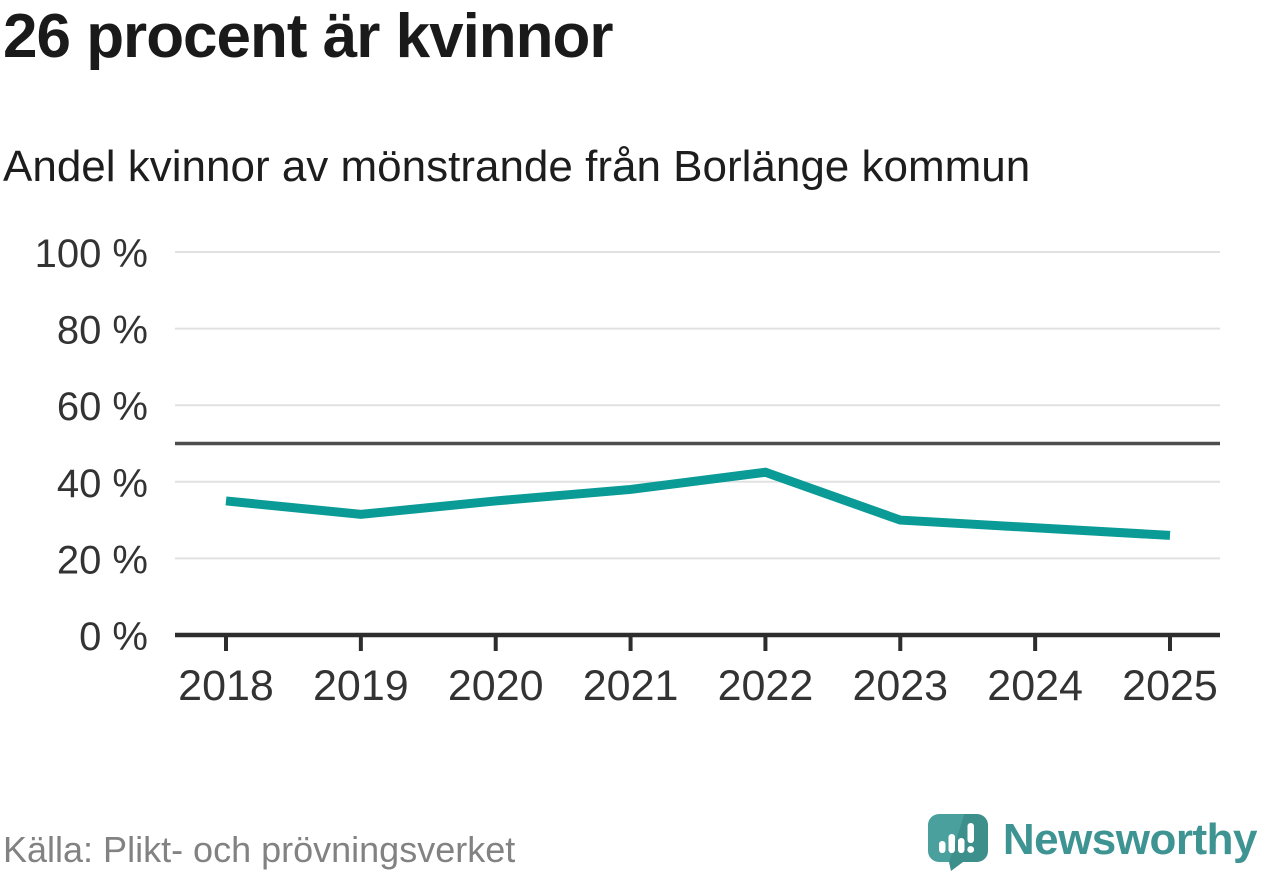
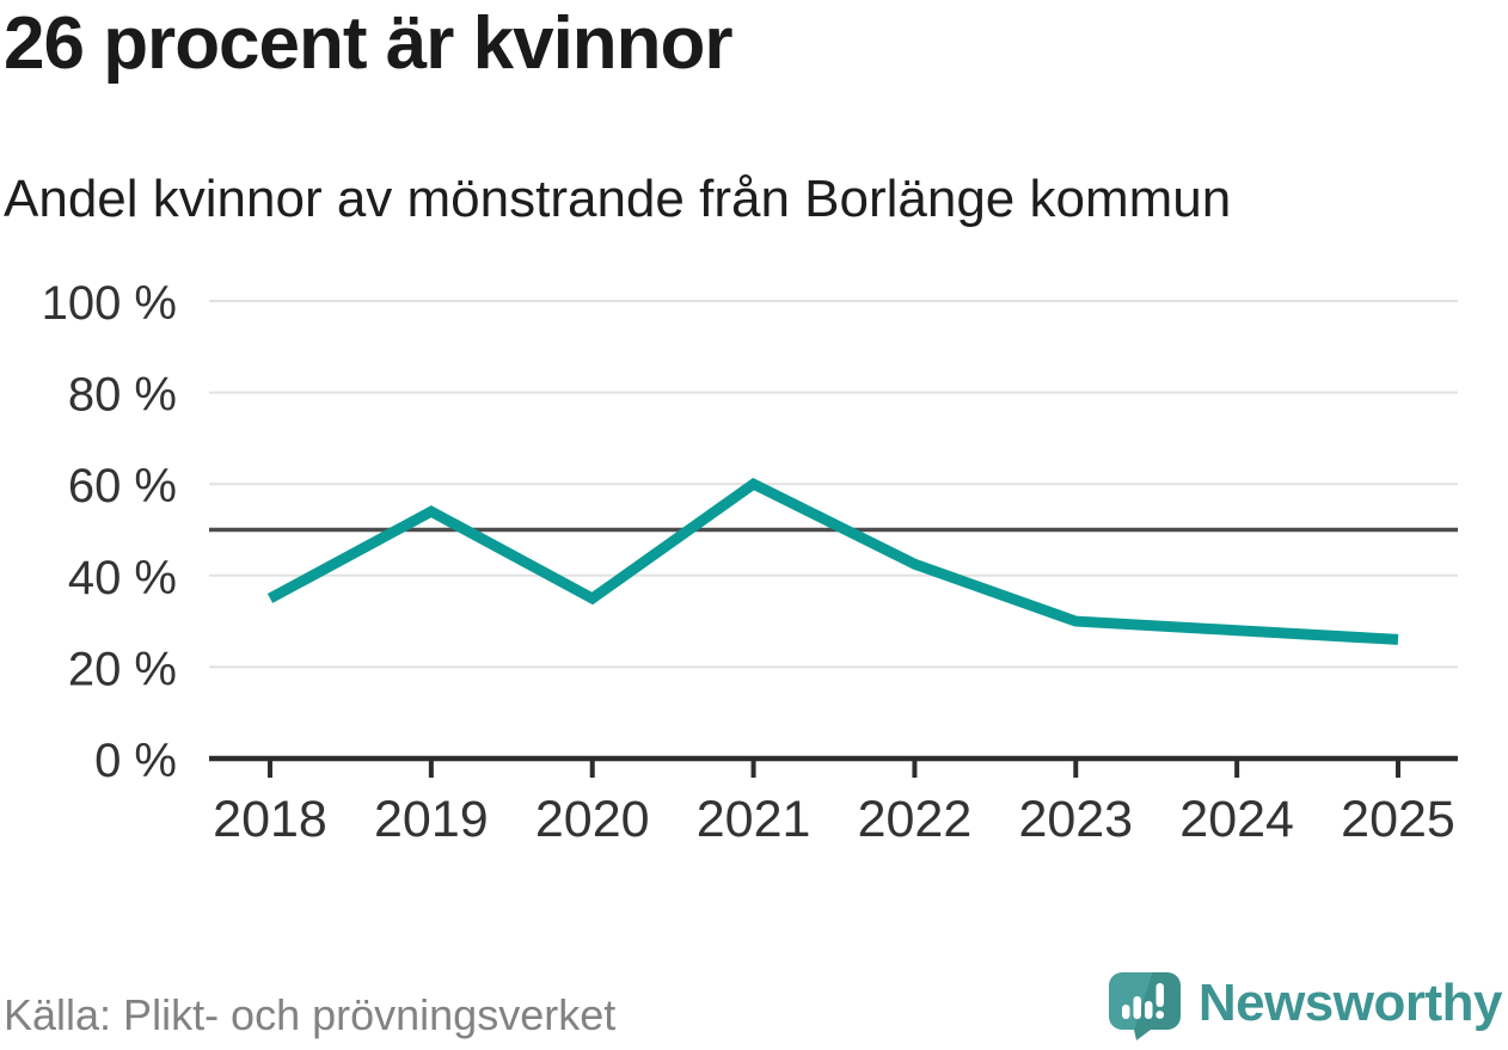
2019: 32% -> 54%
2021: 38% -> 60%
